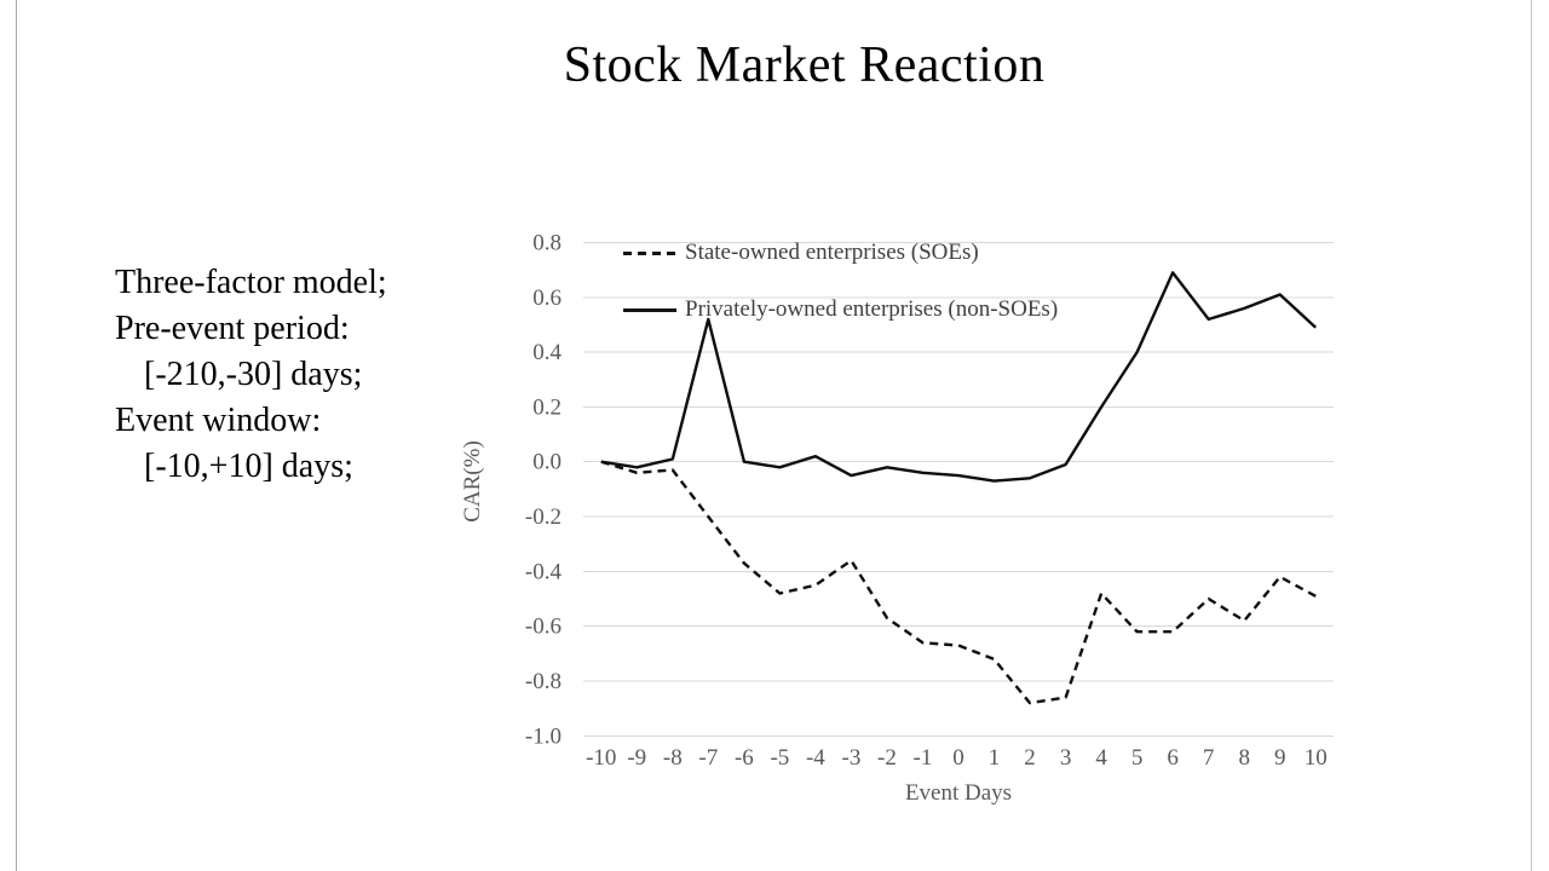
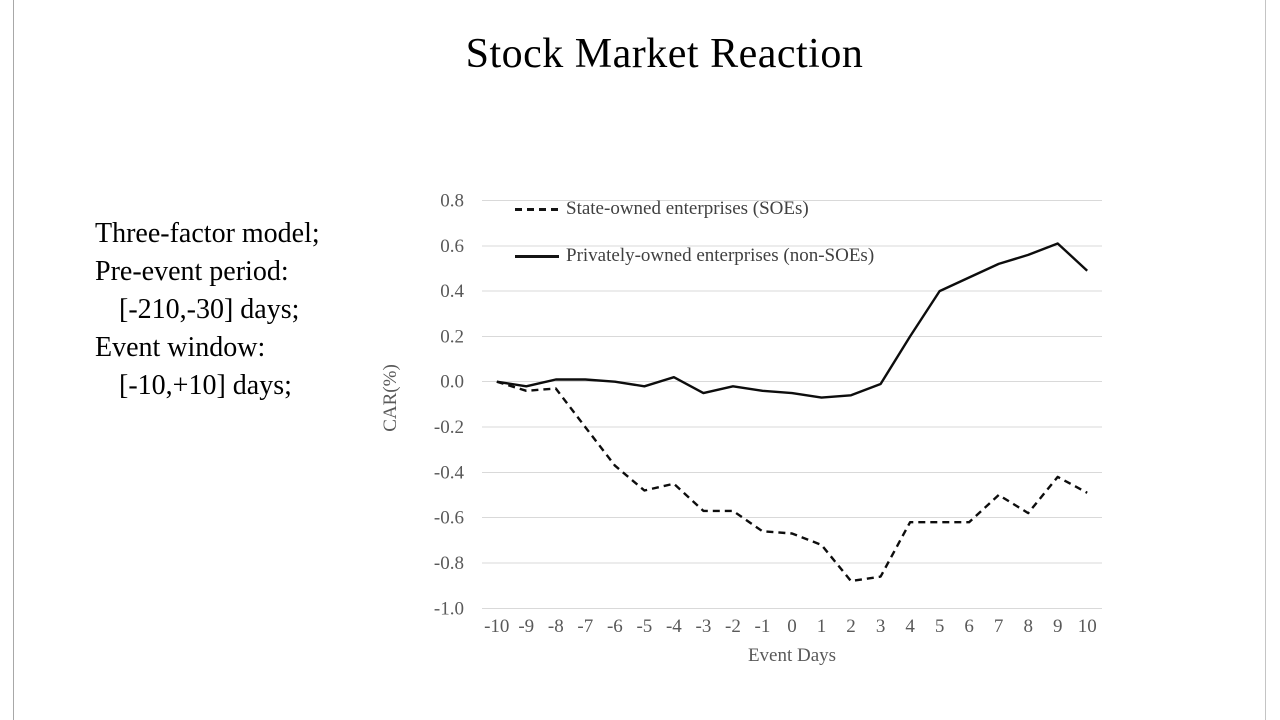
Privately-owned enterprises (non-SOEs)/-7: 0.52 -> 0.01
State-owned enterprises (SOEs)/-3: -0.36 -> -0.57
State-owned enterprises (SOEs)/4: -0.48 -> -0.62
Privately-owned enterprises (non-SOEs)/6: 0.69 -> 0.46
